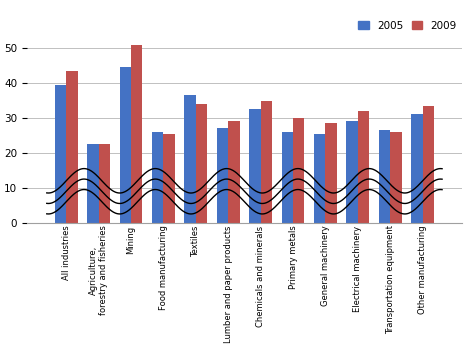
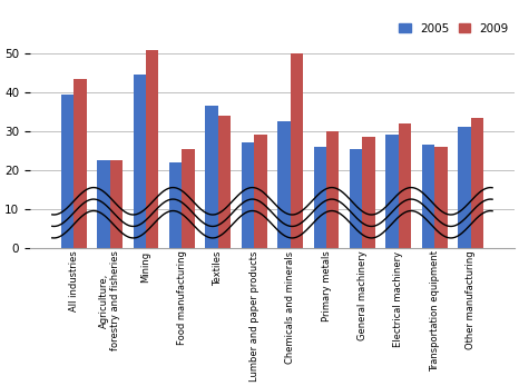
2005/Food manufacturing: 26.0 -> 22.0
2009/Chemicals and minerals: 35.0 -> 50.0
